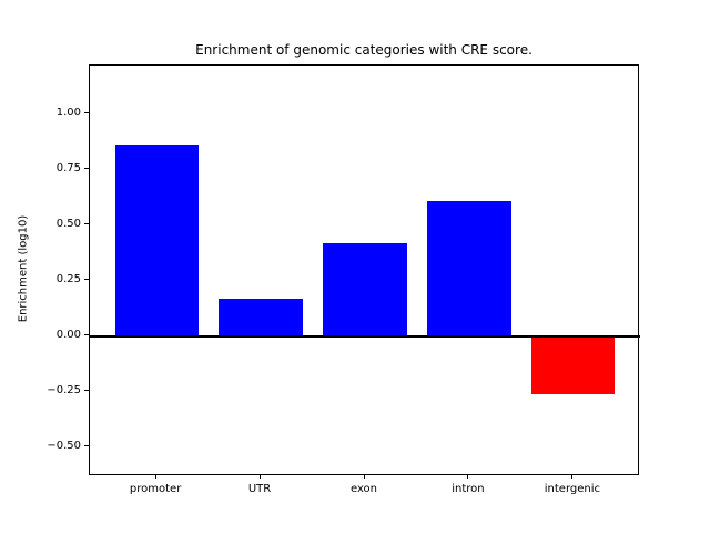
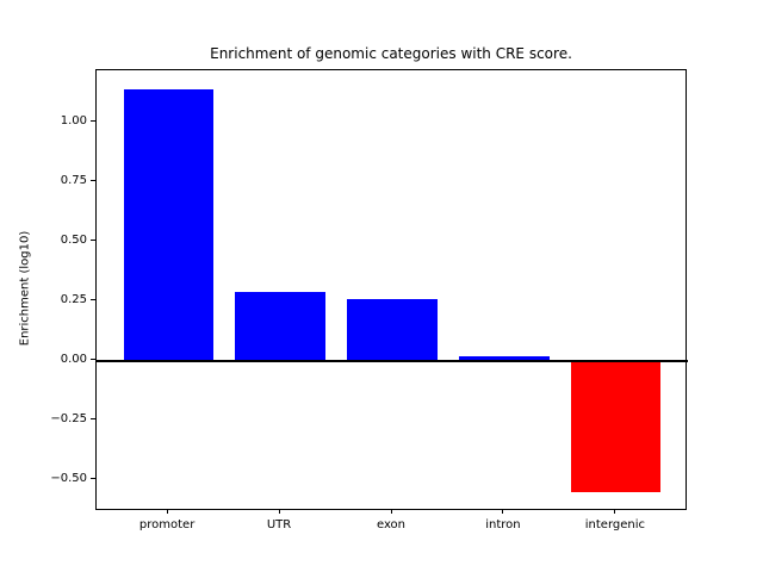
promoter: 0.86 -> 1.14
UTR: 0.17 -> 0.29
exon: 0.42 -> 0.26
intron: 0.61 -> 0.02
intergenic: -0.26 -> -0.55
